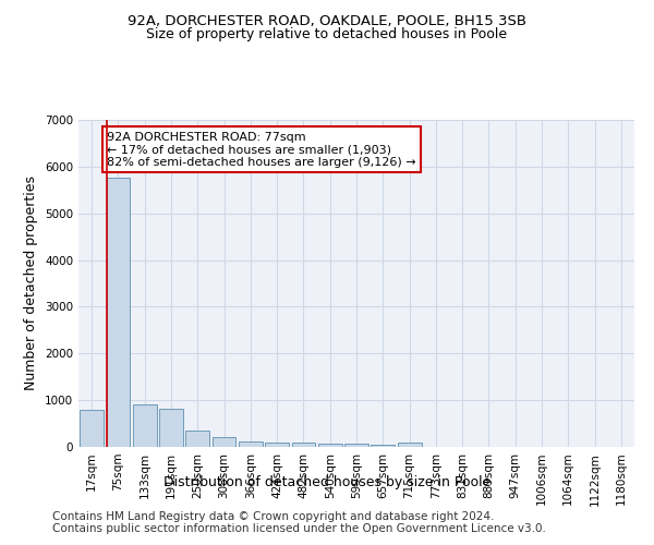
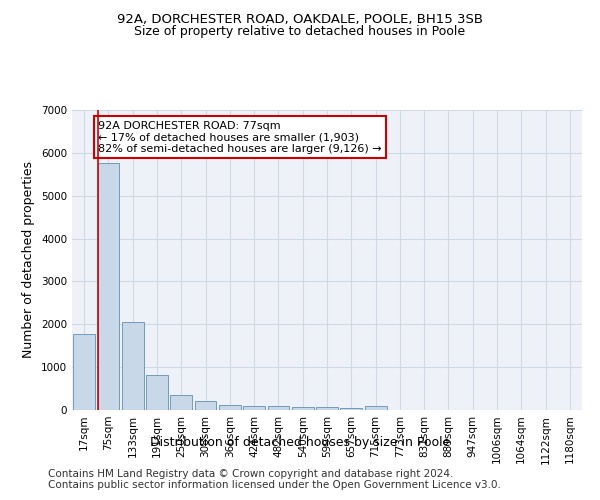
17sqm: 800 -> 1780
133sqm: 900 -> 2060
